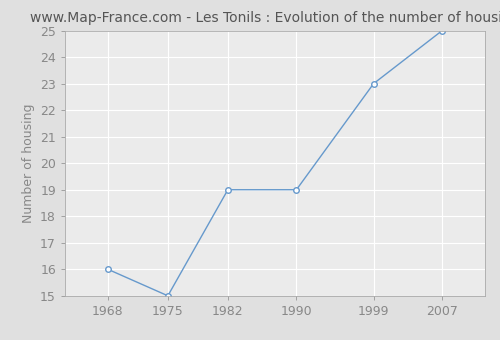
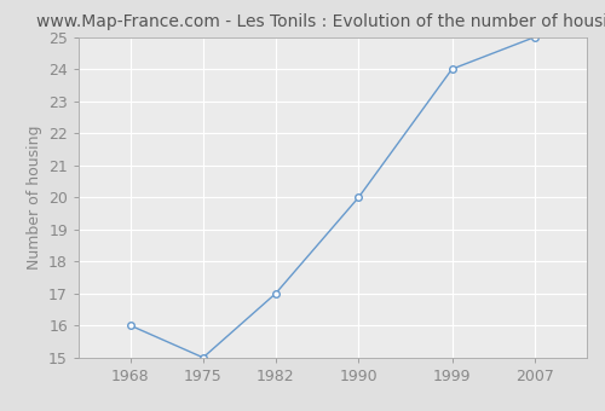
1982: 19 -> 17
1990: 19 -> 20
1999: 23 -> 24
